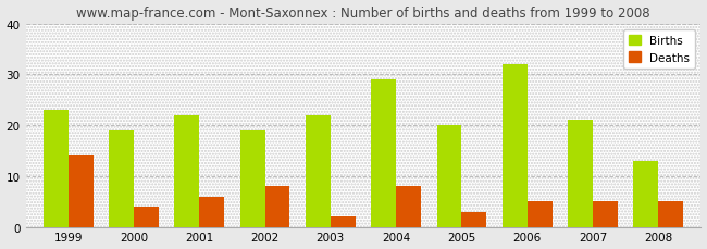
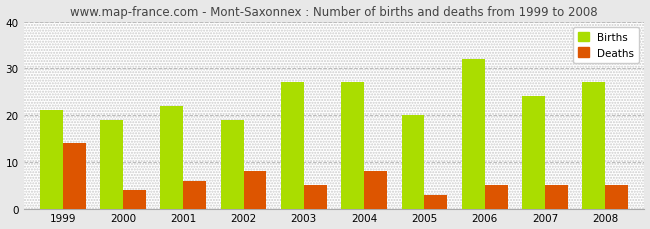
Births/1999: 23 -> 21
Births/2003: 22 -> 27
Deaths/2003: 2 -> 5
Births/2004: 29 -> 27
Births/2007: 21 -> 24
Births/2008: 13 -> 27
